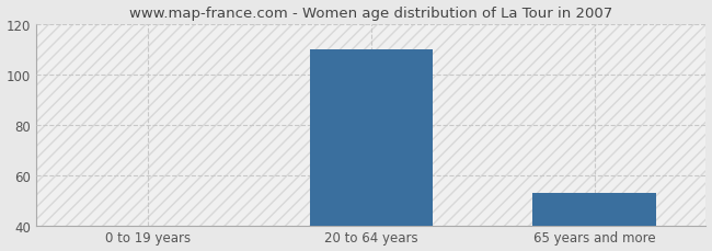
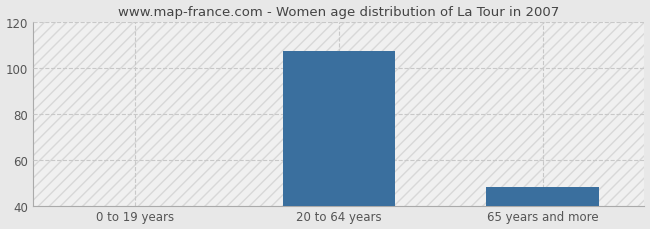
20 to 64 years: 110 -> 107
65 years and more: 53 -> 48
